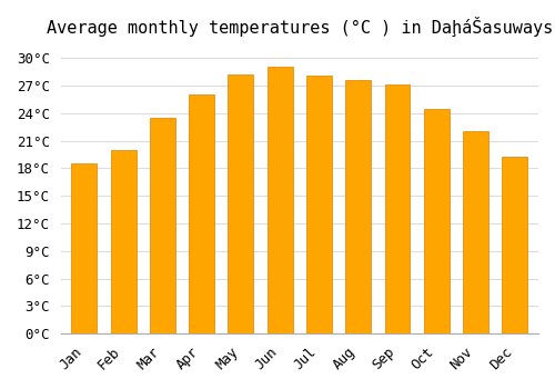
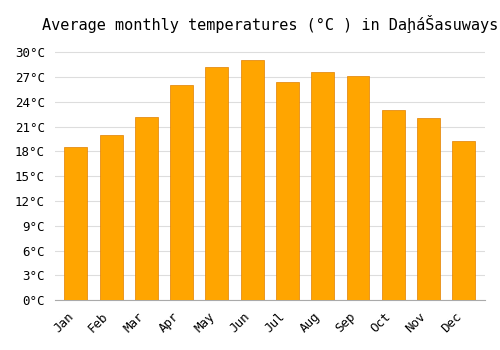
Mar: 23.5°C -> 22.2°C
Jul: 28.1°C -> 26.4°C
Oct: 24.5°C -> 23.0°C
